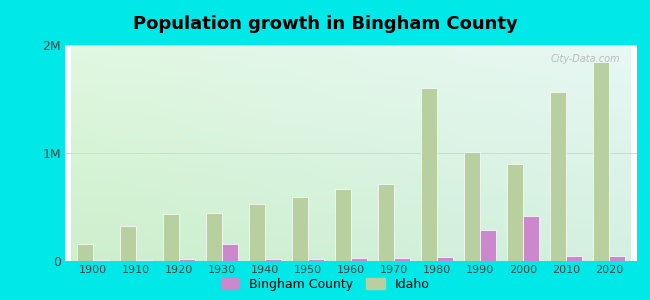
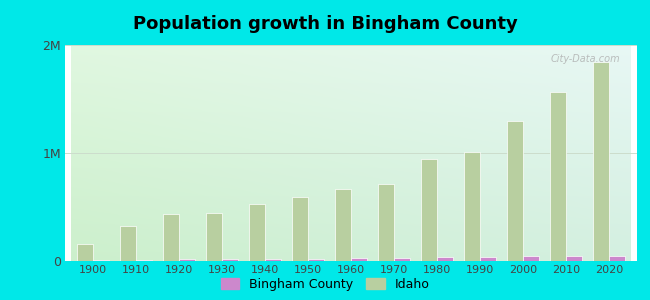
Bingham County/1930: 0.16M -> 0.02M
Idaho/1980: 1.60M -> 0.94M
Bingham County/1990: 0.29M -> 0.04M
Idaho/2000: 0.90M -> 1.29M
Bingham County/2000: 0.42M -> 0.04M
